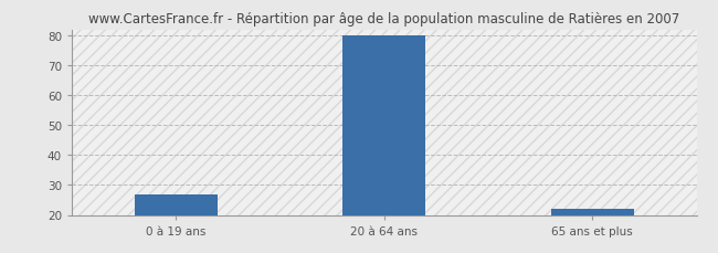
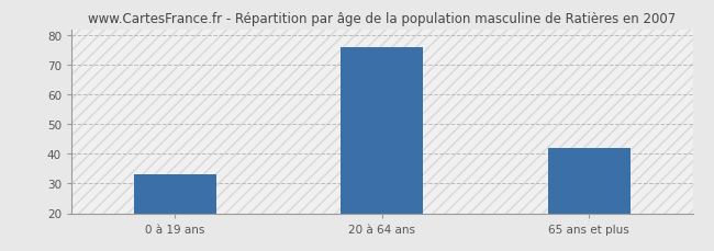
0 à 19 ans: 27 -> 33
20 à 64 ans: 80 -> 76
65 ans et plus: 22 -> 42
